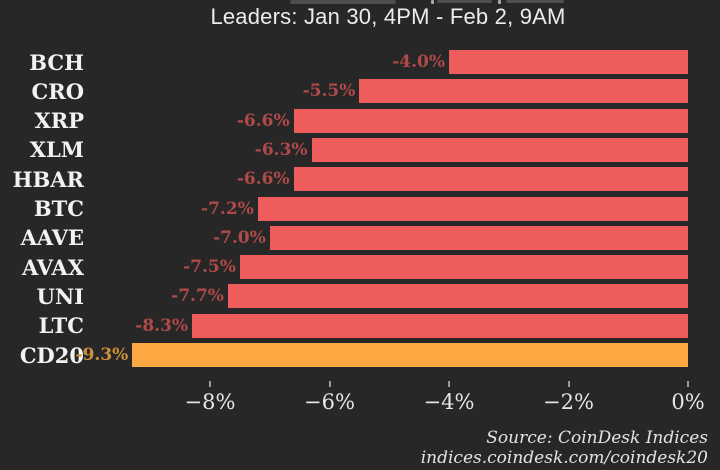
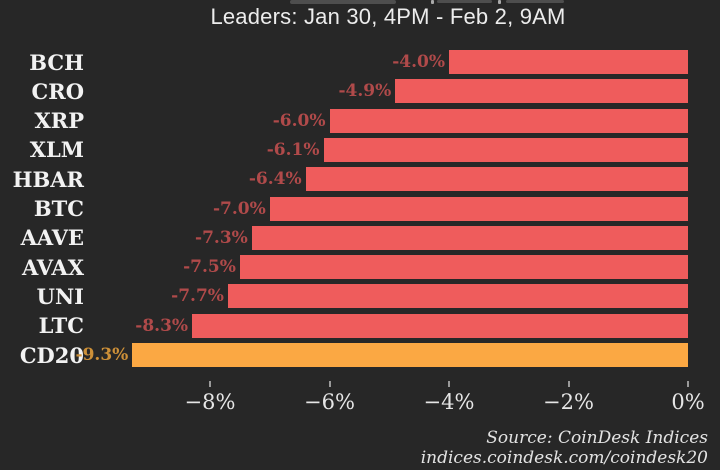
CRO: -5.5% -> -4.9%
XRP: -6.6% -> -6.0%
XLM: -6.3% -> -6.1%
HBAR: -6.6% -> -6.4%
BTC: -7.2% -> -7.0%
AAVE: -7.0% -> -7.3%
